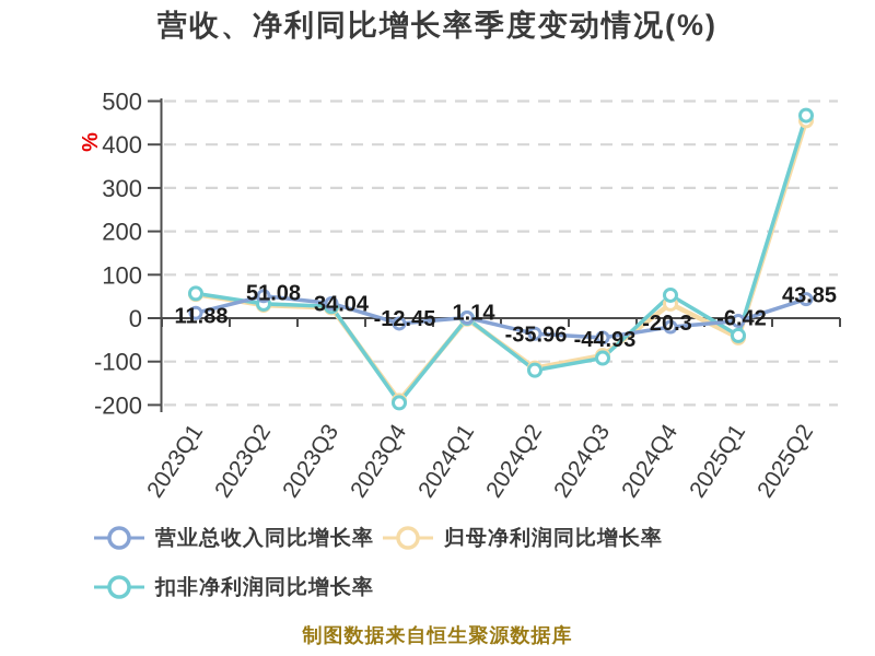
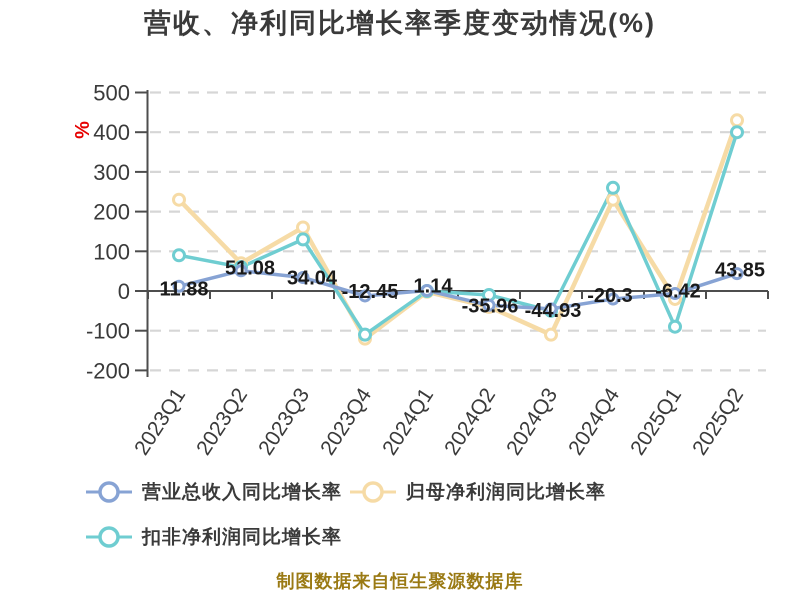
归母净利润同比增长率/2023Q1: 60 -> 230
扣非净利润同比增长率/2023Q1: 60 -> 90
归母净利润同比增长率/2023Q2: 30 -> 70
扣非净利润同比增长率/2023Q2: 30 -> 60
归母净利润同比增长率/2023Q3: 20 -> 160
扣非净利润同比增长率/2023Q3: 30 -> 130
归母净利润同比增长率/2023Q4: -190 -> -120
扣非净利润同比增长率/2023Q4: -200 -> -110
归母净利润同比增长率/2024Q2: -120 -> -40
扣非净利润同比增长率/2024Q2: -120 -> -10
归母净利润同比增长率/2024Q3: -90 -> -110
扣非净利润同比增长率/2024Q3: -90 -> -50
归母净利润同比增长率/2024Q4: 30 -> 230
扣非净利润同比增长率/2024Q4: 50 -> 260
归母净利润同比增长率/2025Q1: -40 -> -20
扣非净利润同比增长率/2025Q1: -40 -> -90
归母净利润同比增长率/2025Q2: 460 -> 430
扣非净利润同比增长率/2025Q2: 470 -> 400
